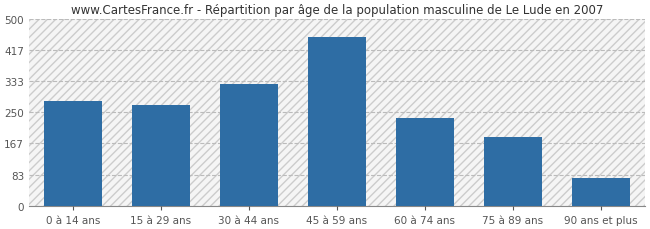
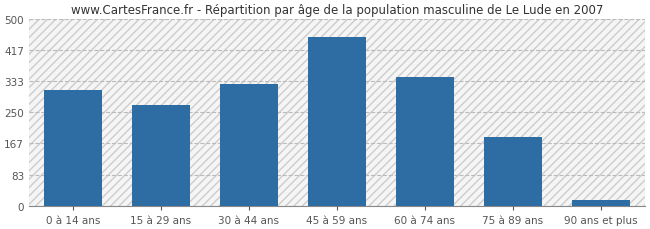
0 à 14 ans: 280 -> 310
60 à 74 ans: 235 -> 345
90 ans et plus: 75 -> 15
